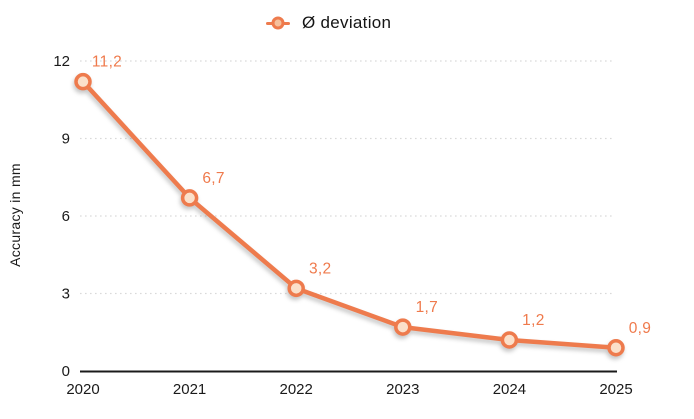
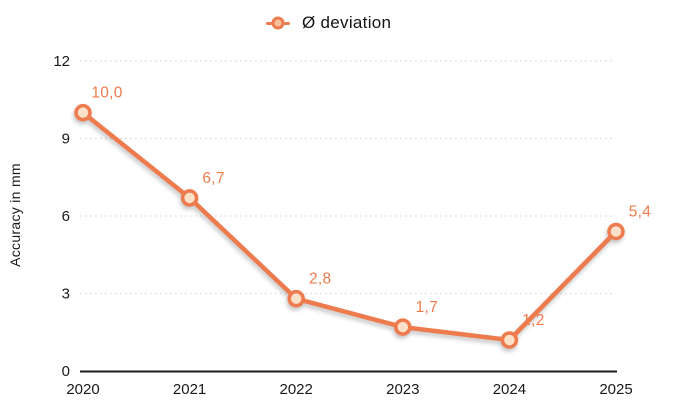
2020: 11,2 -> 10,0
2022: 3,2 -> 2,8
2025: 0,9 -> 5,4
